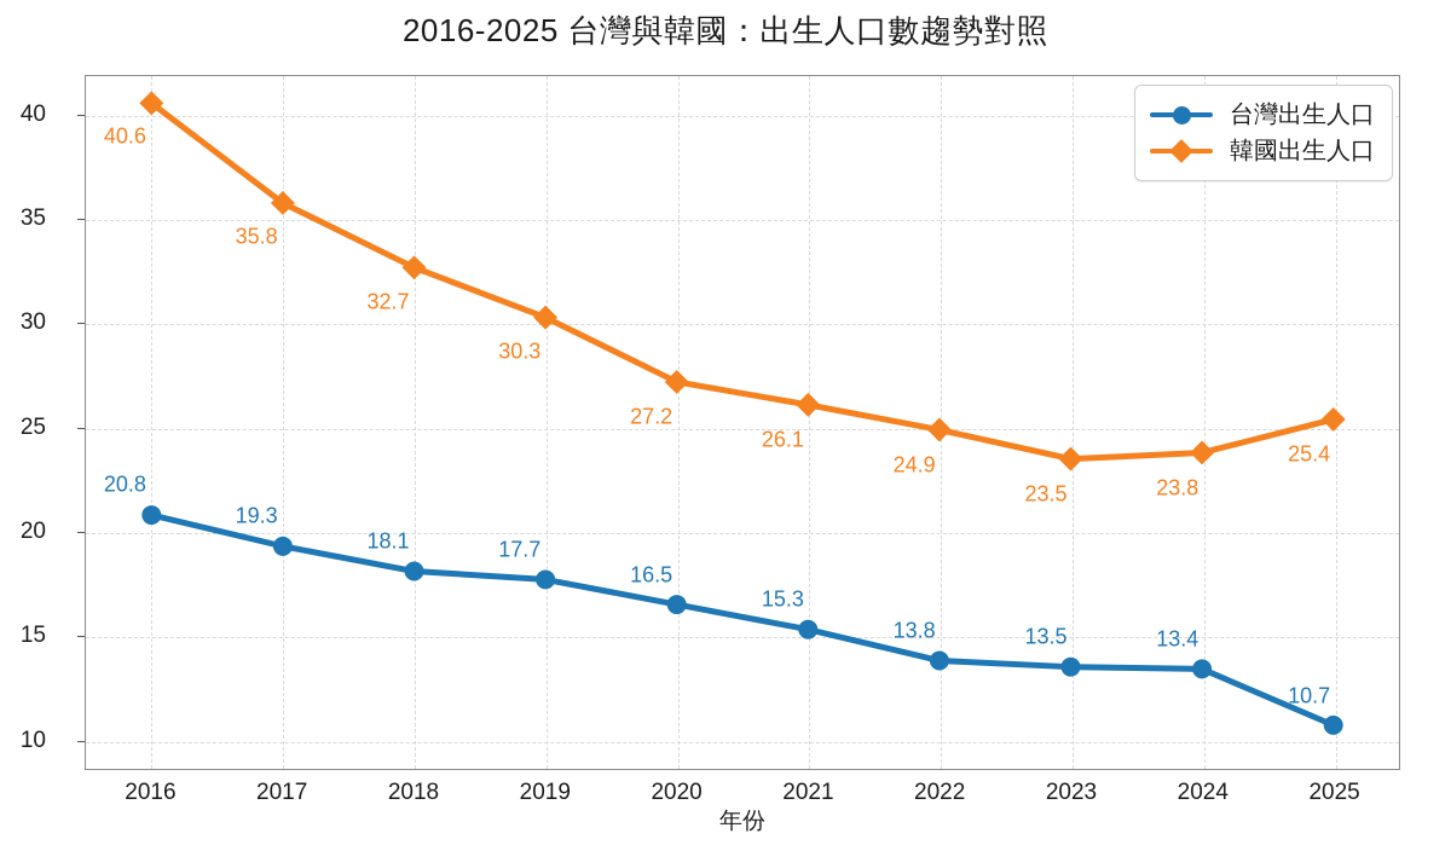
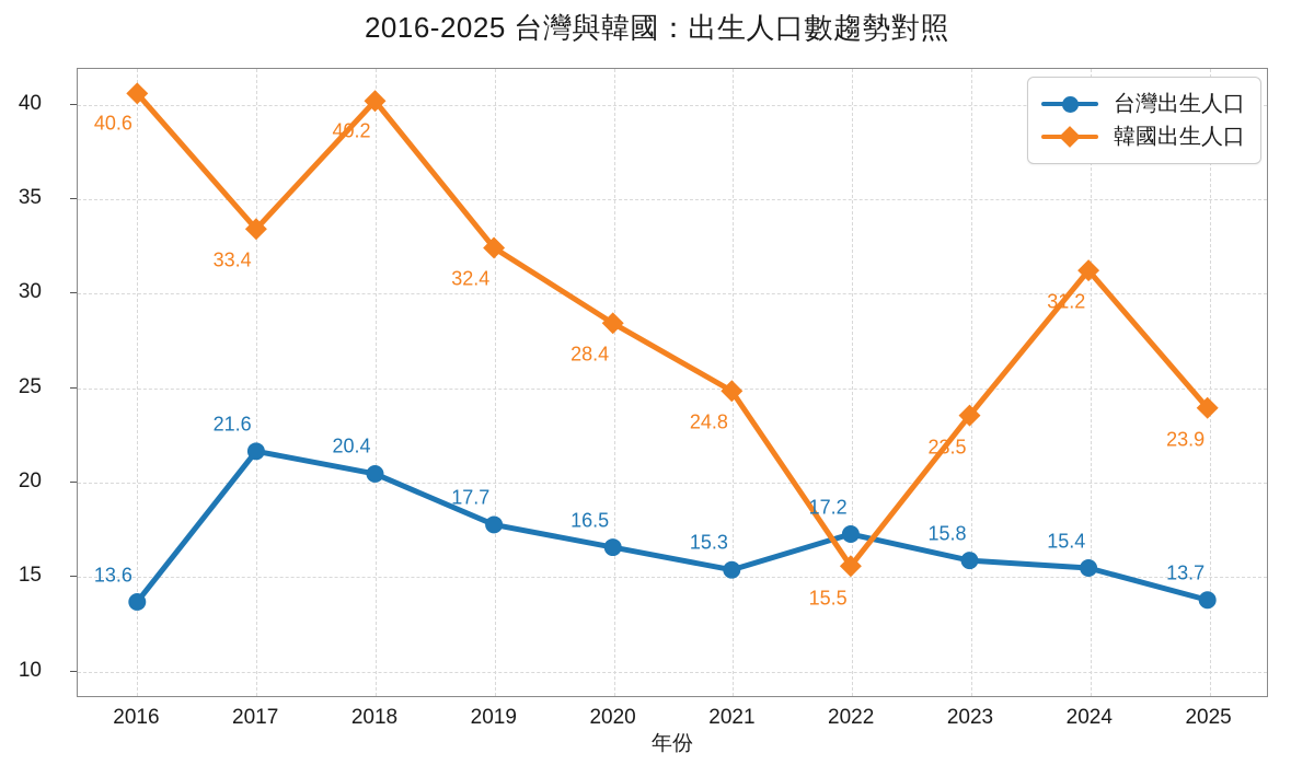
台灣出生人口/2016: 20.8 -> 13.6
台灣出生人口/2017: 19.3 -> 21.6
韓國出生人口/2017: 35.8 -> 33.4
台灣出生人口/2018: 18.1 -> 20.4
韓國出生人口/2018: 32.7 -> 40.2
韓國出生人口/2019: 30.3 -> 32.4
韓國出生人口/2020: 27.2 -> 28.4
韓國出生人口/2021: 26.1 -> 24.8
台灣出生人口/2022: 13.8 -> 17.2
韓國出生人口/2022: 24.9 -> 15.5
台灣出生人口/2023: 13.5 -> 15.8
台灣出生人口/2024: 13.4 -> 15.4
韓國出生人口/2024: 23.8 -> 31.2
台灣出生人口/2025: 10.7 -> 13.7
韓國出生人口/2025: 25.4 -> 23.9
